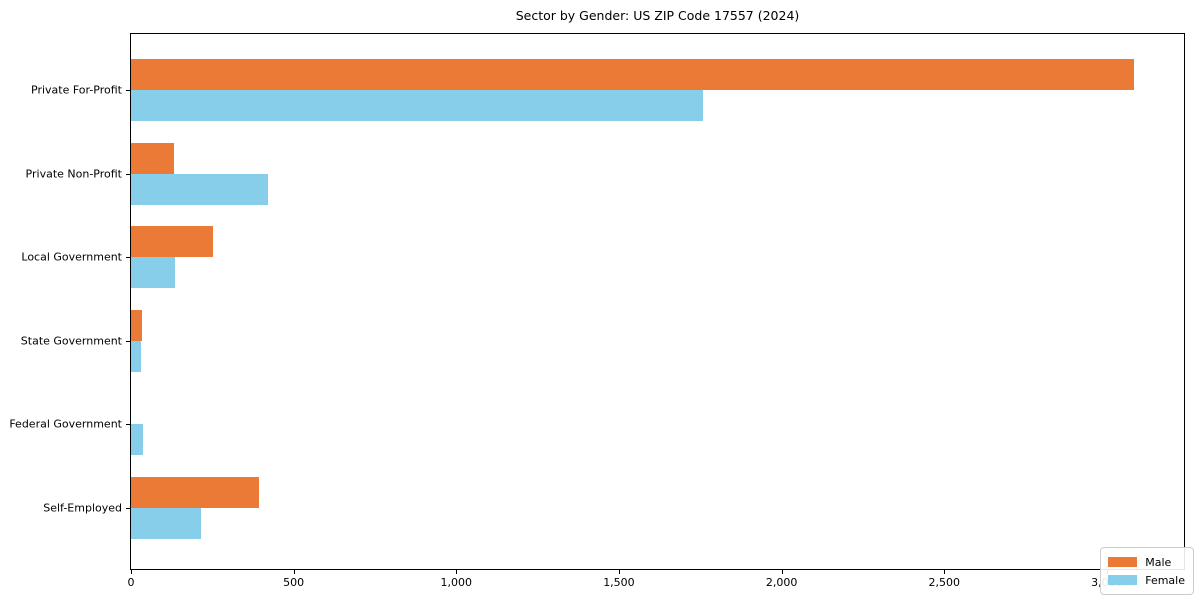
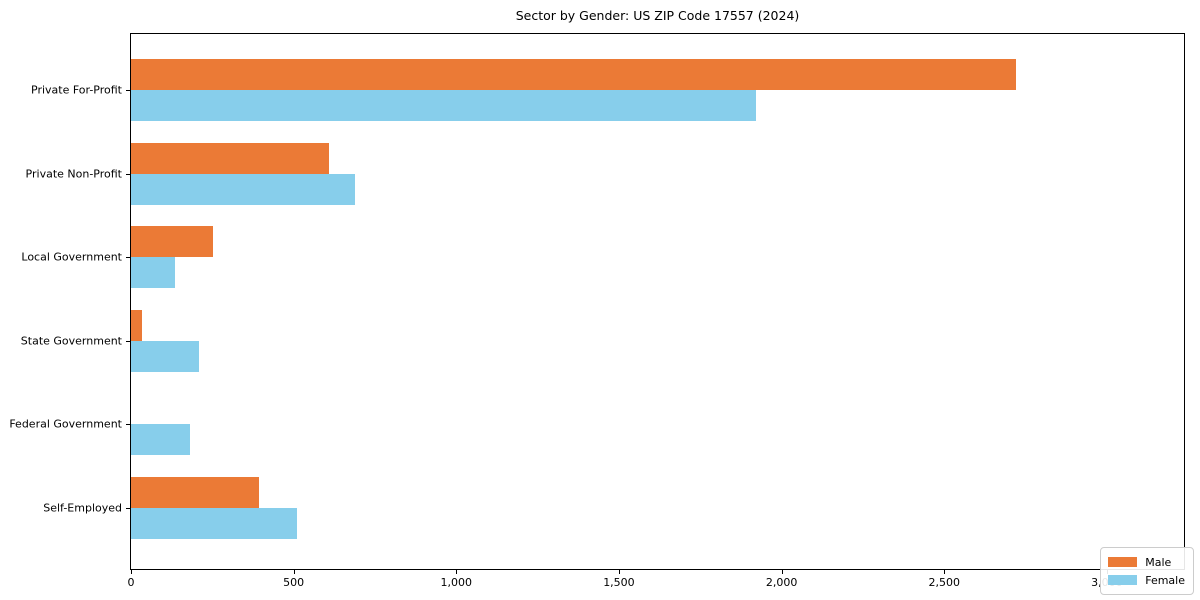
Male/Private For-Profit: 3080 -> 2720
Female/Private For-Profit: 1760 -> 1920
Male/Private Non-Profit: 130 -> 610
Female/Private Non-Profit: 420 -> 690
Female/State Government: 30 -> 210
Female/Federal Government: 40 -> 180
Female/Self-Employed: 220 -> 510
